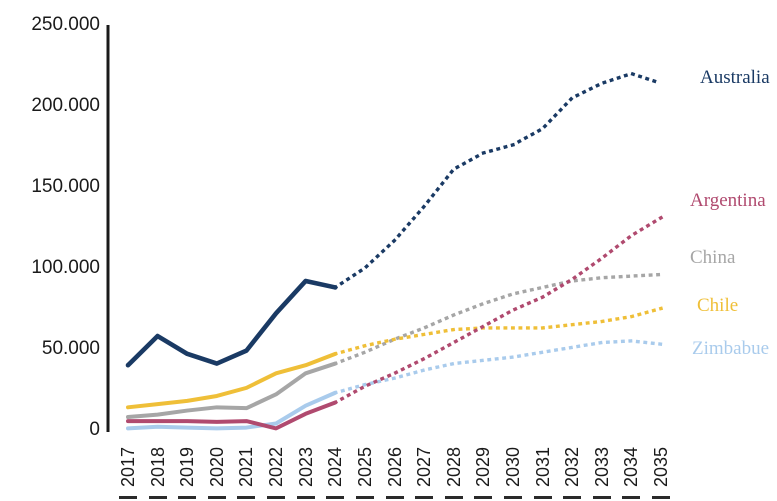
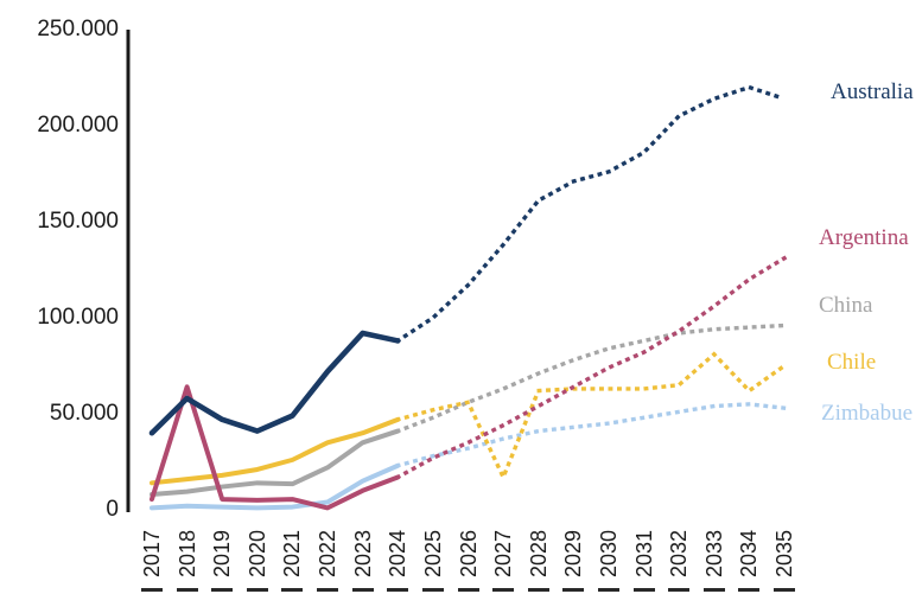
Argentina/2018: 6000 -> 64000
Chile/2027: 59000 -> 17000
Chile/2033: 67000 -> 81000
Chile/2034: 70000 -> 62000
